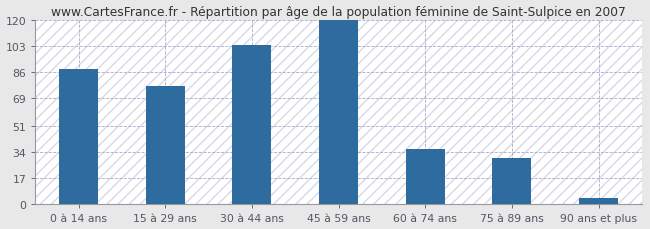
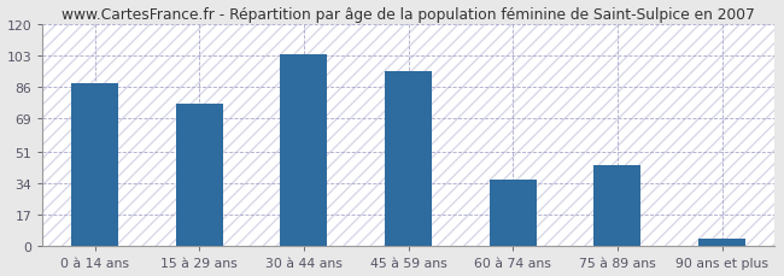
45 à 59 ans: 120 -> 95
75 à 89 ans: 30 -> 44
